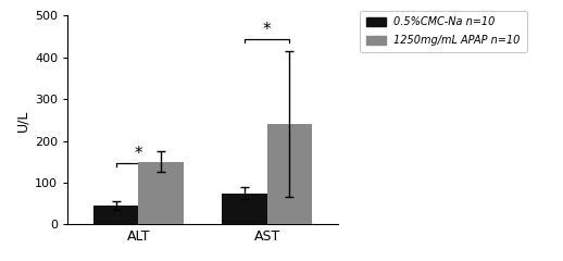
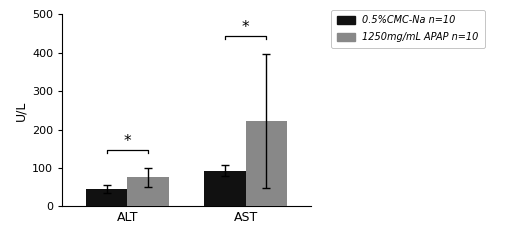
1250mg/mL APAP n=10/ALT: 150 -> 76
0.5%CMC-Na n=10/AST: 75 -> 93
1250mg/mL APAP n=10/AST: 240 -> 222
